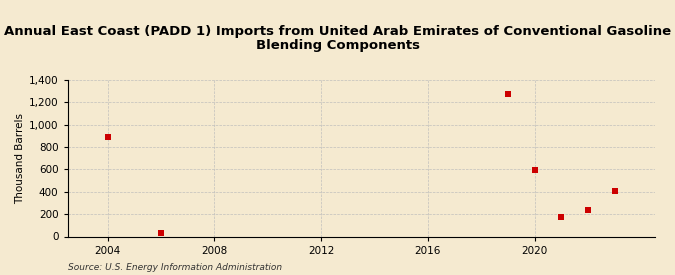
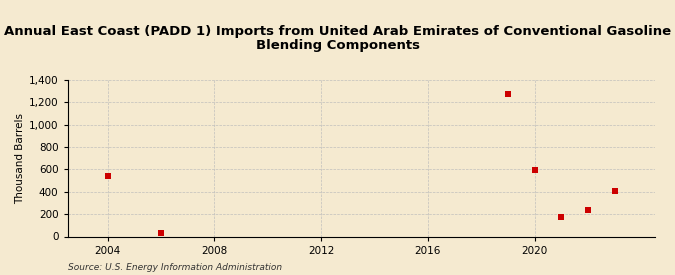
2004: 890 -> 540
